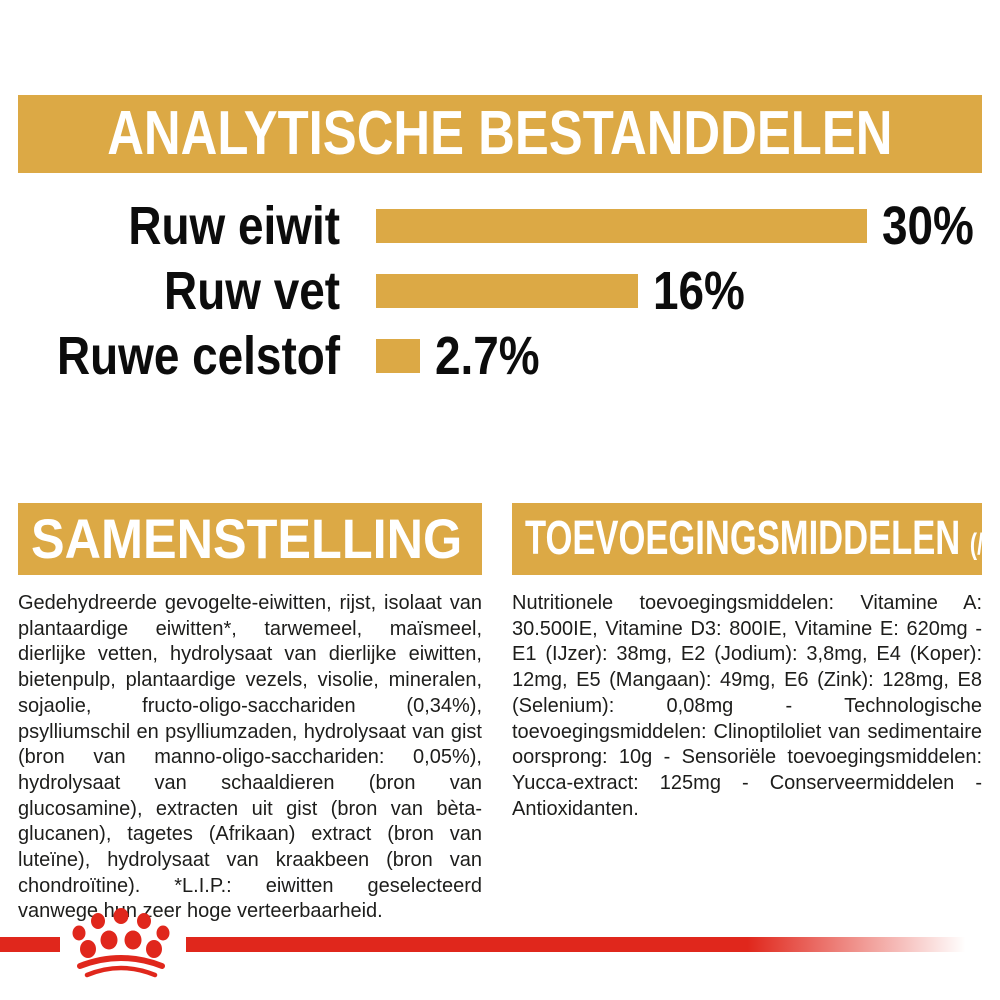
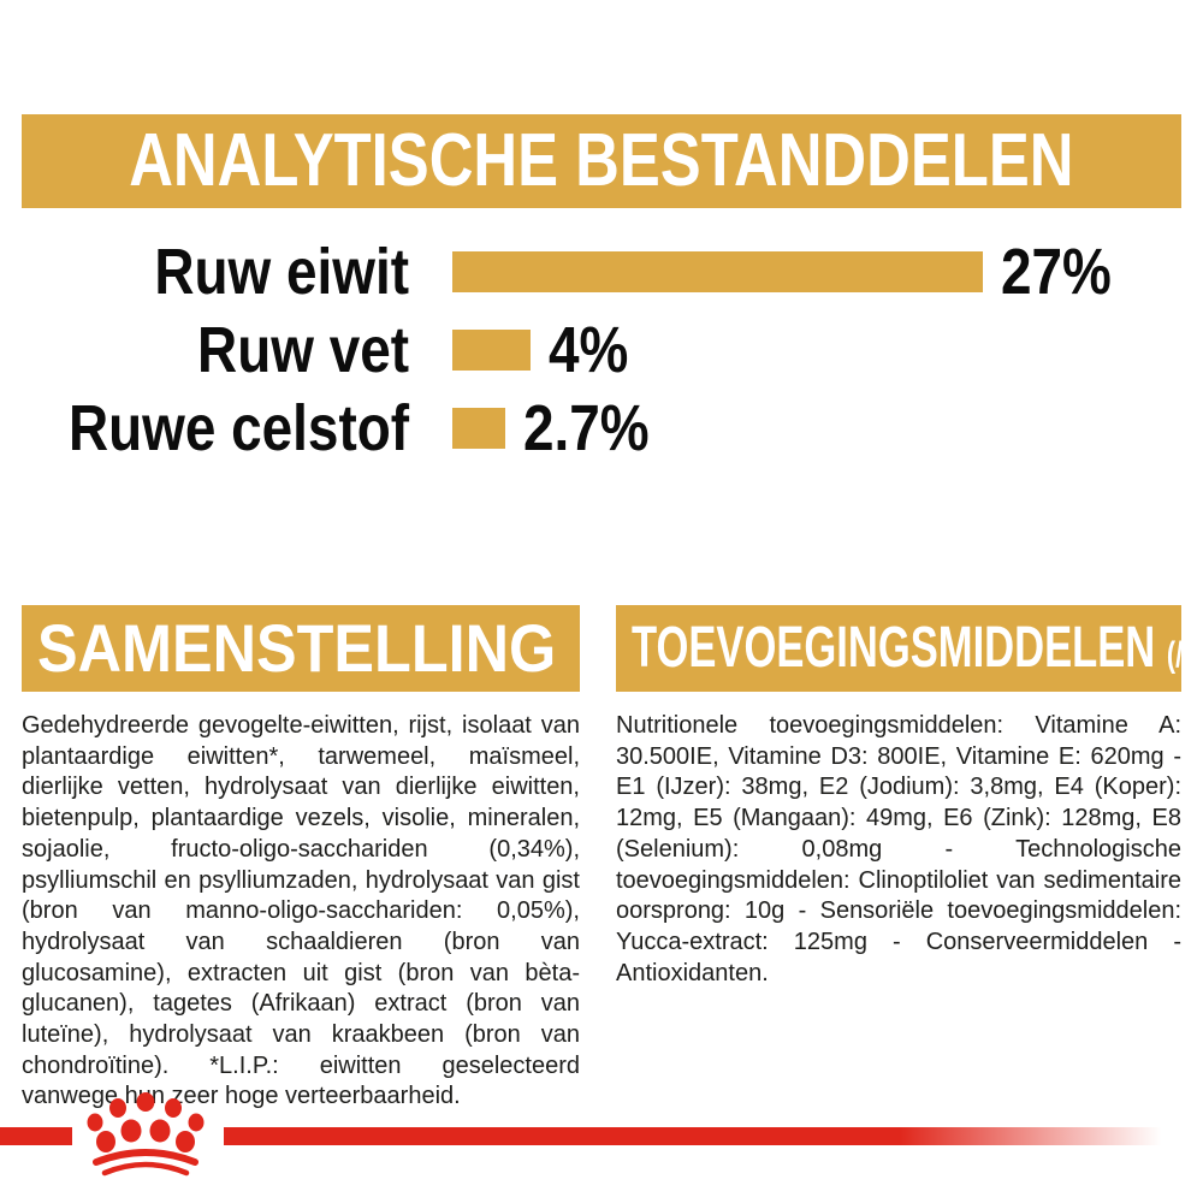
Ruw eiwit: 30% -> 27%
Ruw vet: 16% -> 4%
